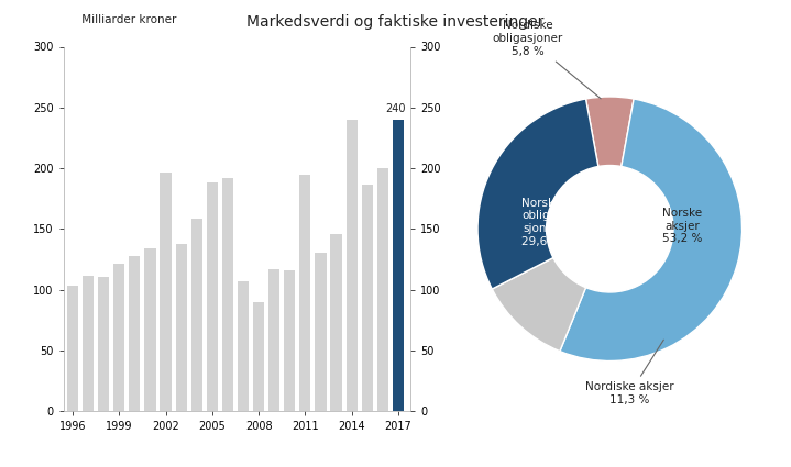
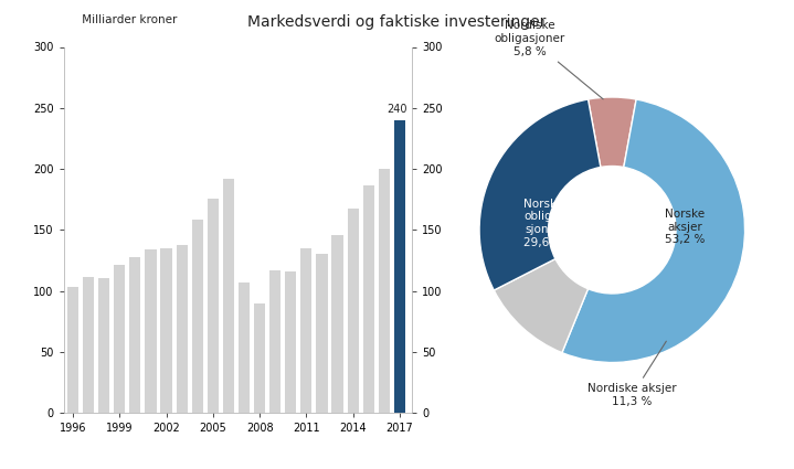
2002: 196 -> 135
2005: 188 -> 176
2011: 195 -> 135
2014: 240 -> 167
